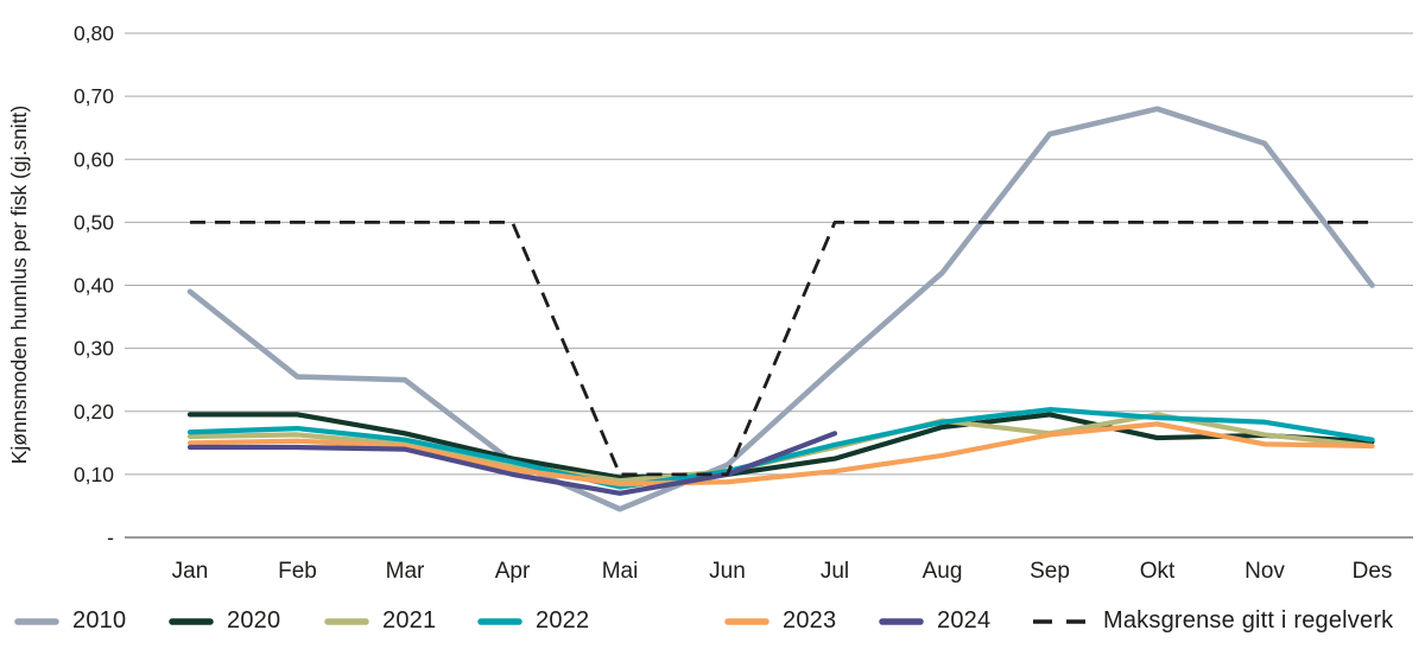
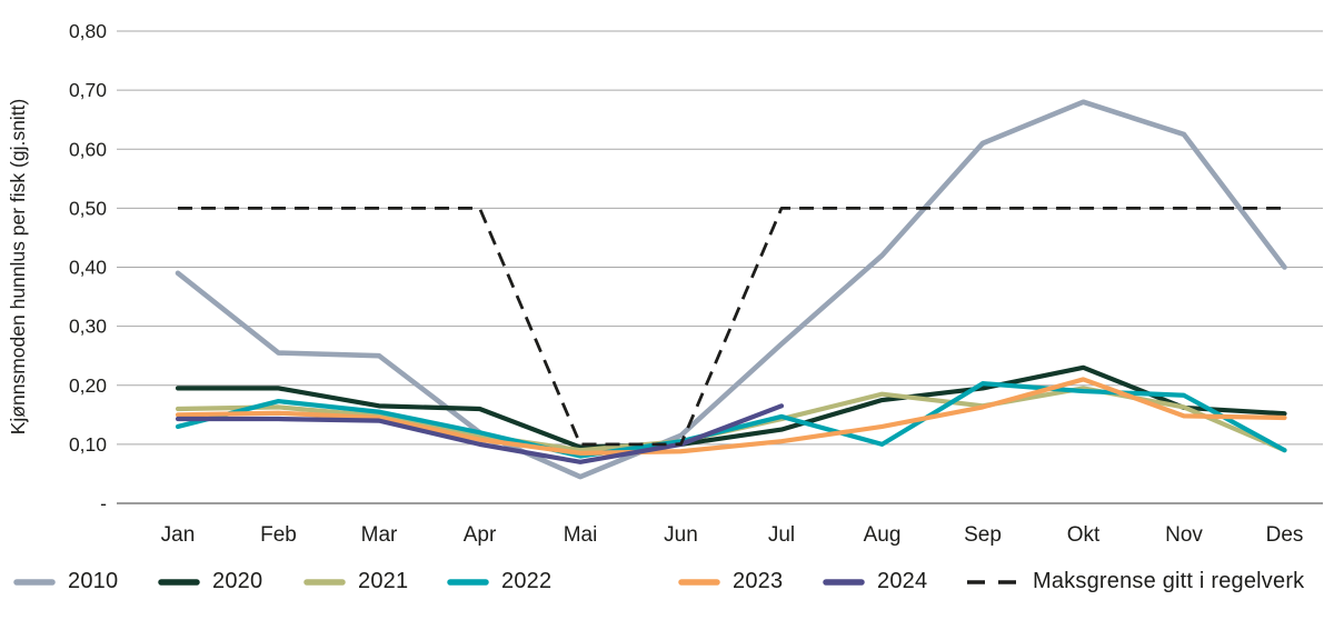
2022/Jan: 0,17 -> 0,13
2020/Apr: 0,12 -> 0,16
2022/Aug: 0,18 -> 0,10
2010/Sep: 0,64 -> 0,61
2020/Okt: 0,16 -> 0,23
2023/Okt: 0,18 -> 0,21
2021/Des: 0,14 -> 0,09
2022/Des: 0,15 -> 0,09
